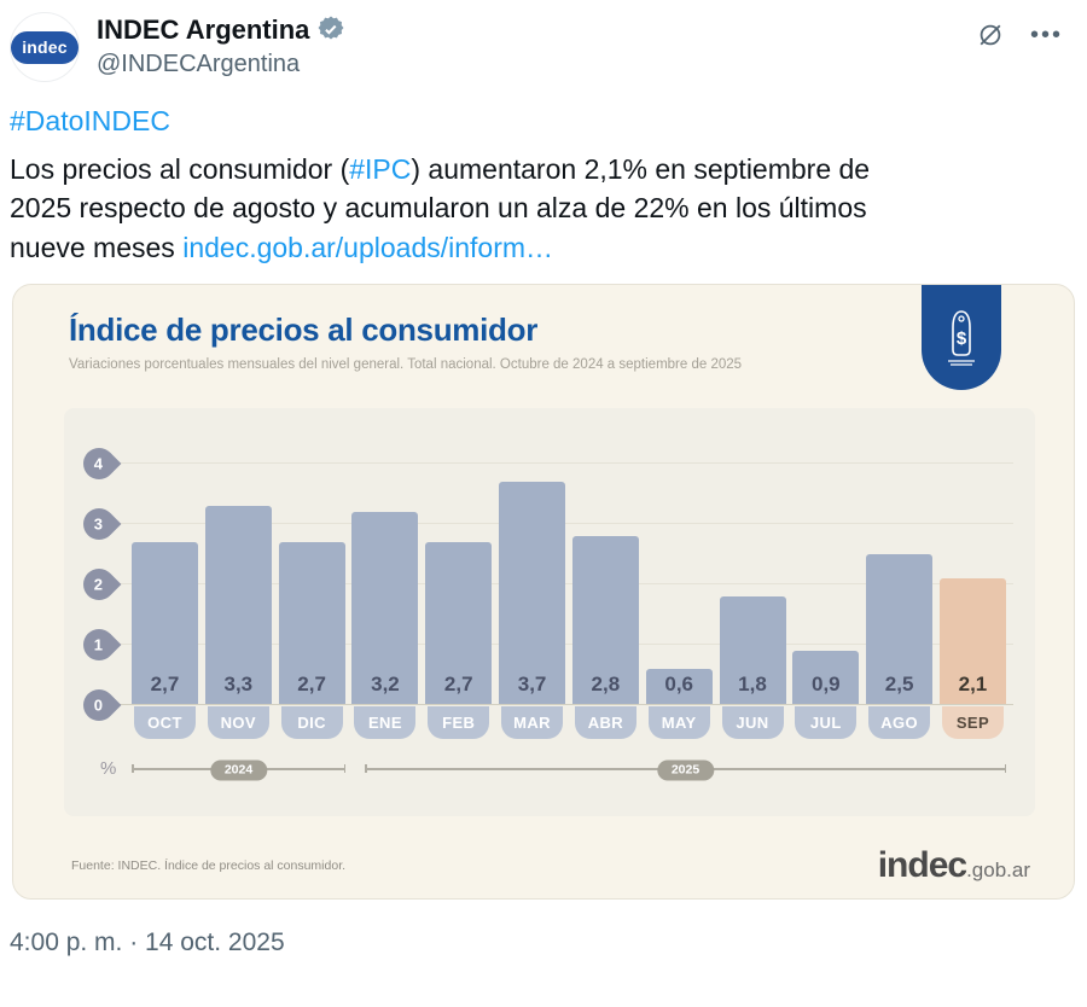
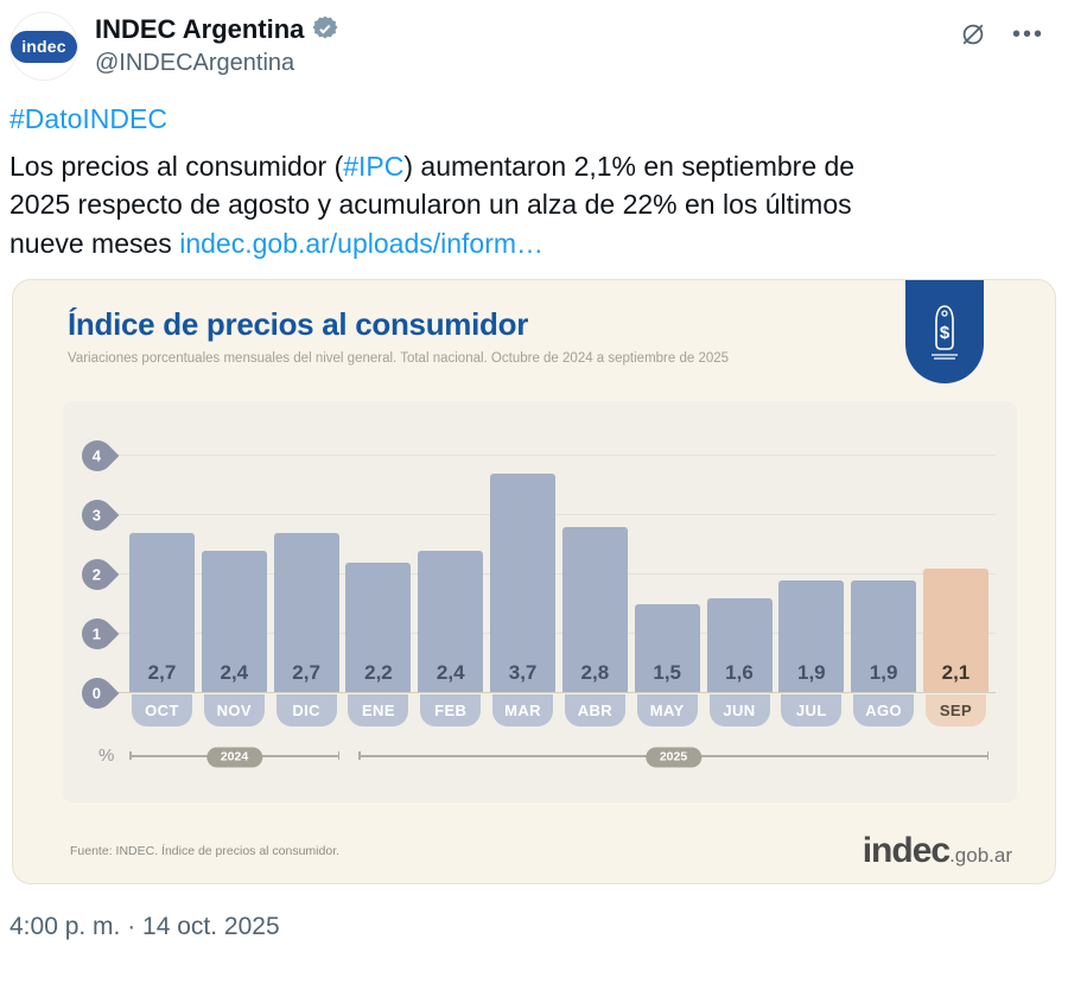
NOV: 3,3 -> 2,4
ENE: 3,2 -> 2,2
FEB: 2,7 -> 2,4
MAY: 0,6 -> 1,5
JUN: 1,8 -> 1,6
JUL: 0,9 -> 1,9
AGO: 2,5 -> 1,9
